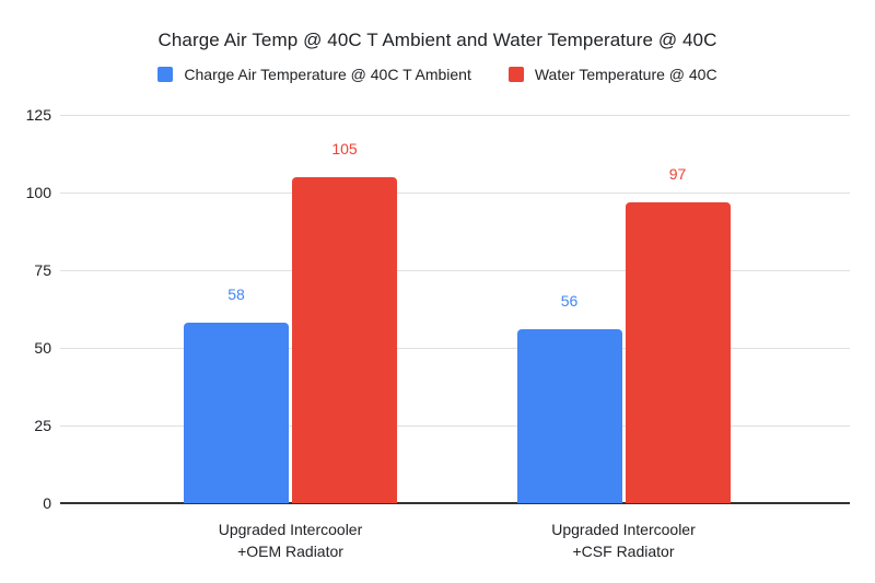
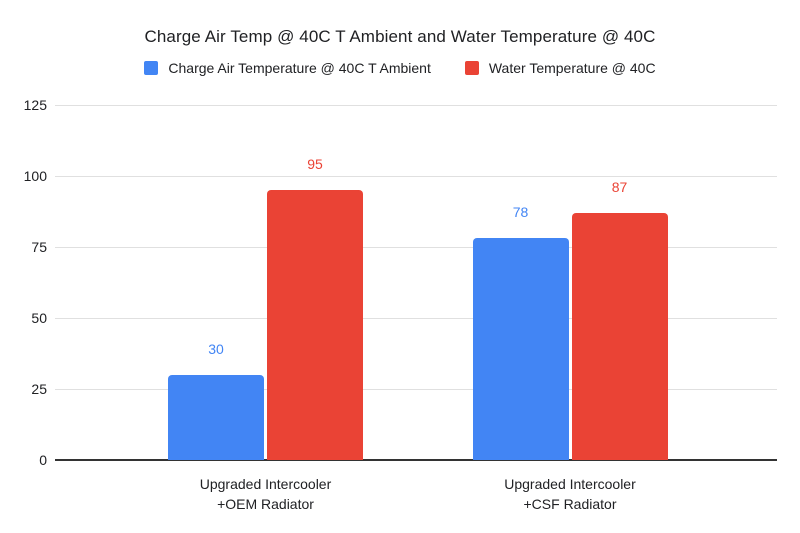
Charge Air Temperature @ 40C T Ambient/Upgraded Intercooler +OEM Radiator: 58 -> 30
Water Temperature @ 40C/Upgraded Intercooler +OEM Radiator: 105 -> 95
Charge Air Temperature @ 40C T Ambient/Upgraded Intercooler +CSF Radiator: 56 -> 78
Water Temperature @ 40C/Upgraded Intercooler +CSF Radiator: 97 -> 87
